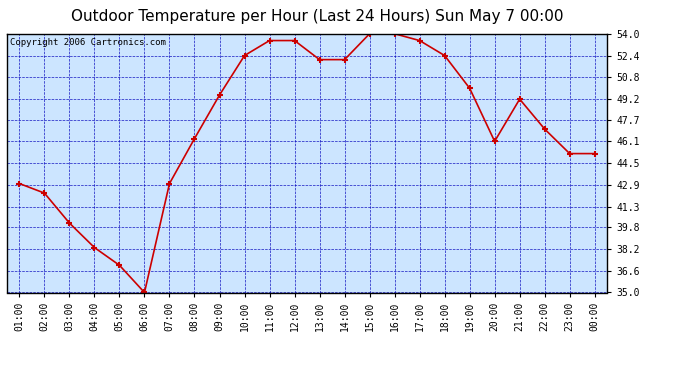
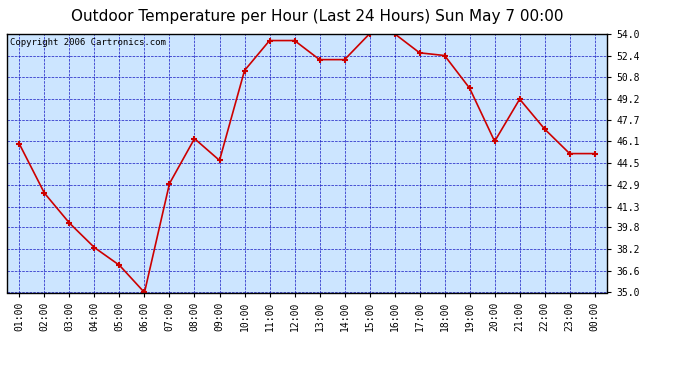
01:00: 43.0 -> 45.9
09:00: 49.5 -> 44.7
10:00: 52.4 -> 51.3
17:00: 53.5 -> 52.6
